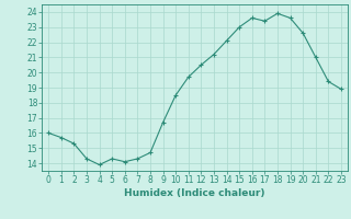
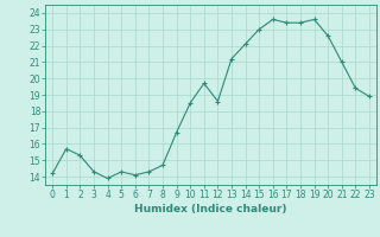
0: 16.0 -> 14.2
12: 20.5 -> 18.6
18: 23.9 -> 23.4
